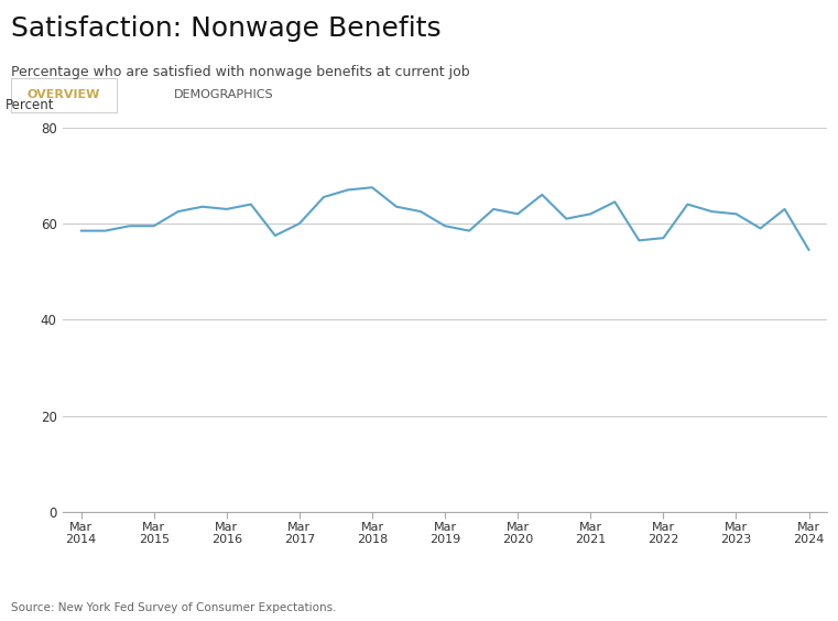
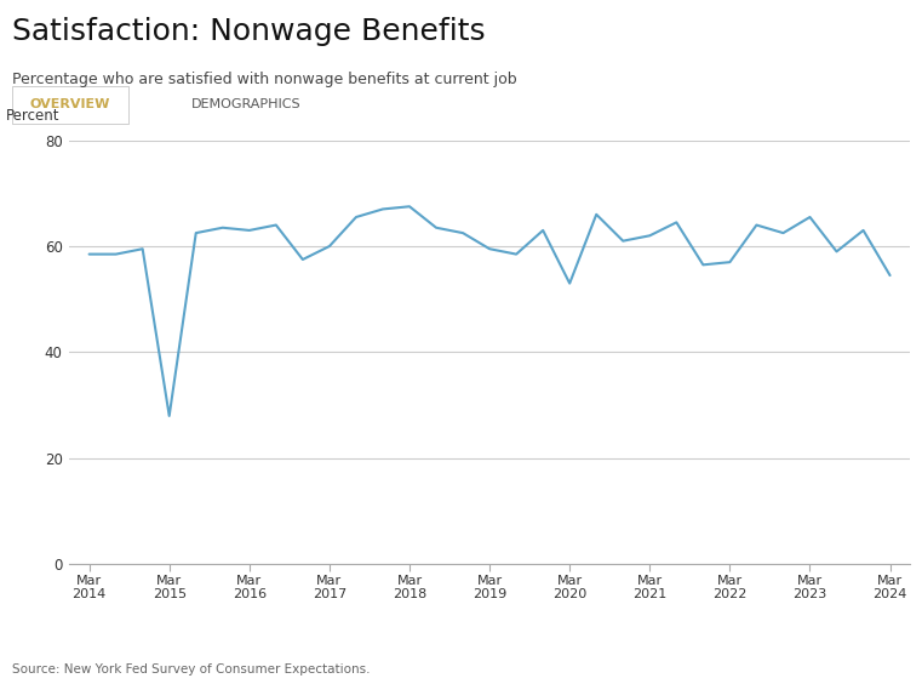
Mar 2015: 59.5 -> 28.0
Mar 2020: 62.0 -> 53.0
Mar 2023: 62.0 -> 65.5
